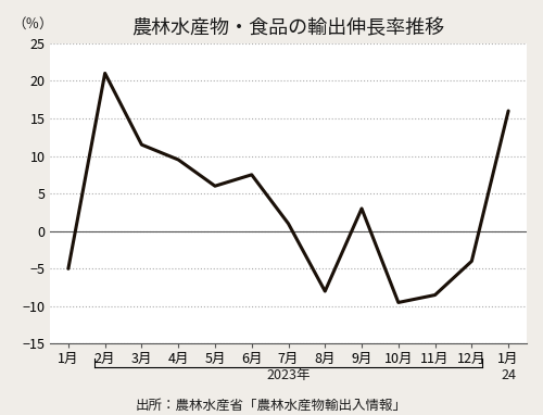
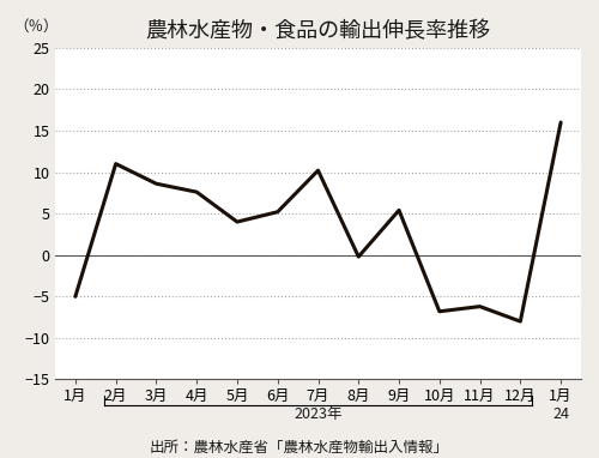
2月: 21.0 -> 11.0
3月: 11.5 -> 8.6
4月: 9.5 -> 7.6
5月: 6.0 -> 4.0
6月: 7.5 -> 5.2
7月: 1.0 -> 10.2
8月: -8.0 -> -0.2
9月: 3.0 -> 5.4
10月: -9.5 -> -6.8
11月: -8.5 -> -6.2
12月: -4.0 -> -8.0
